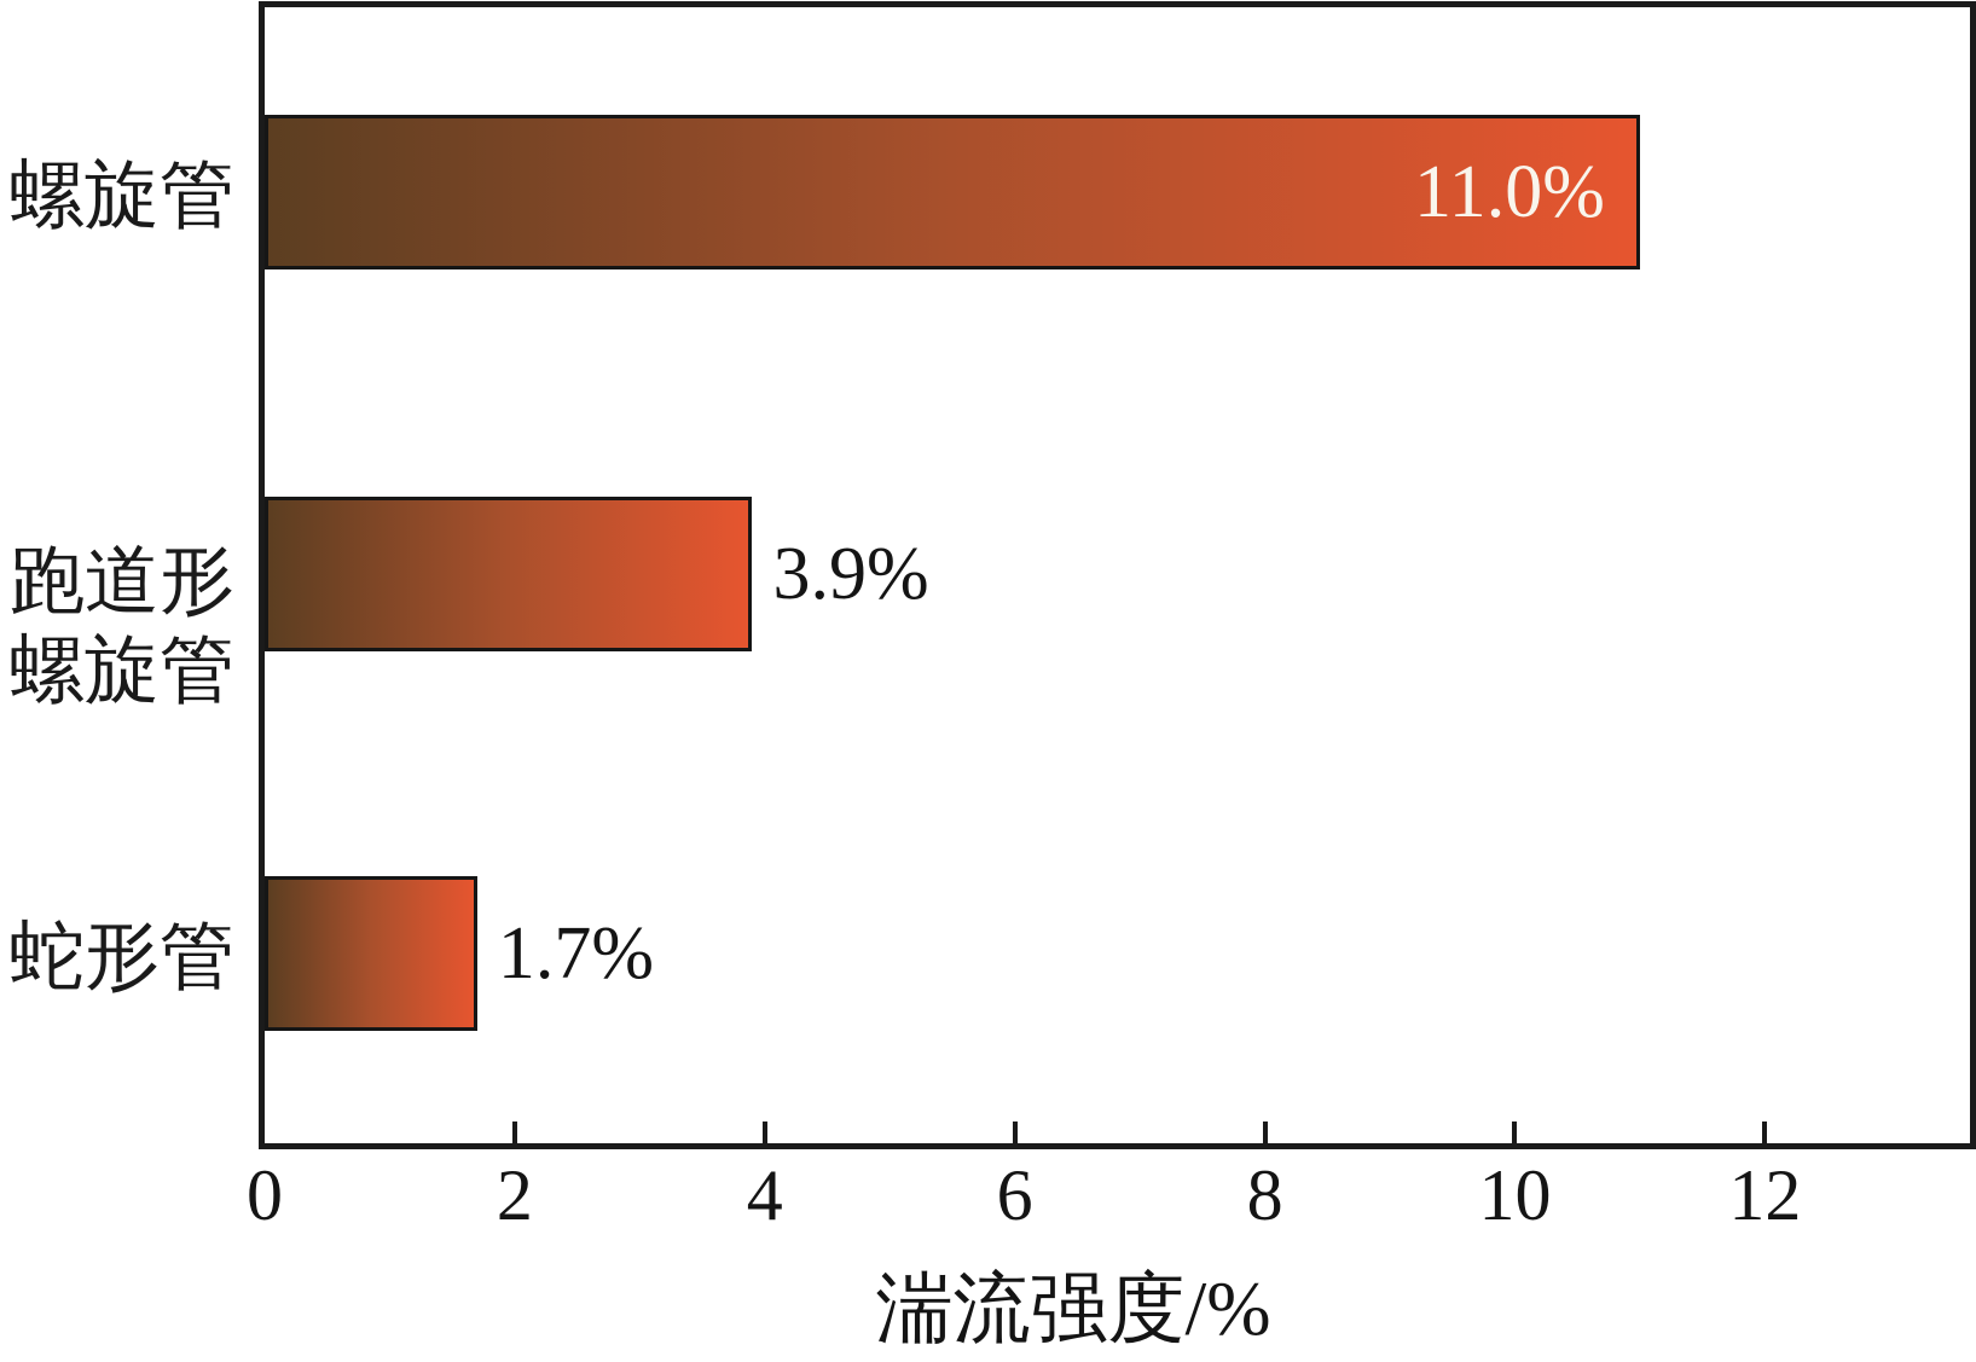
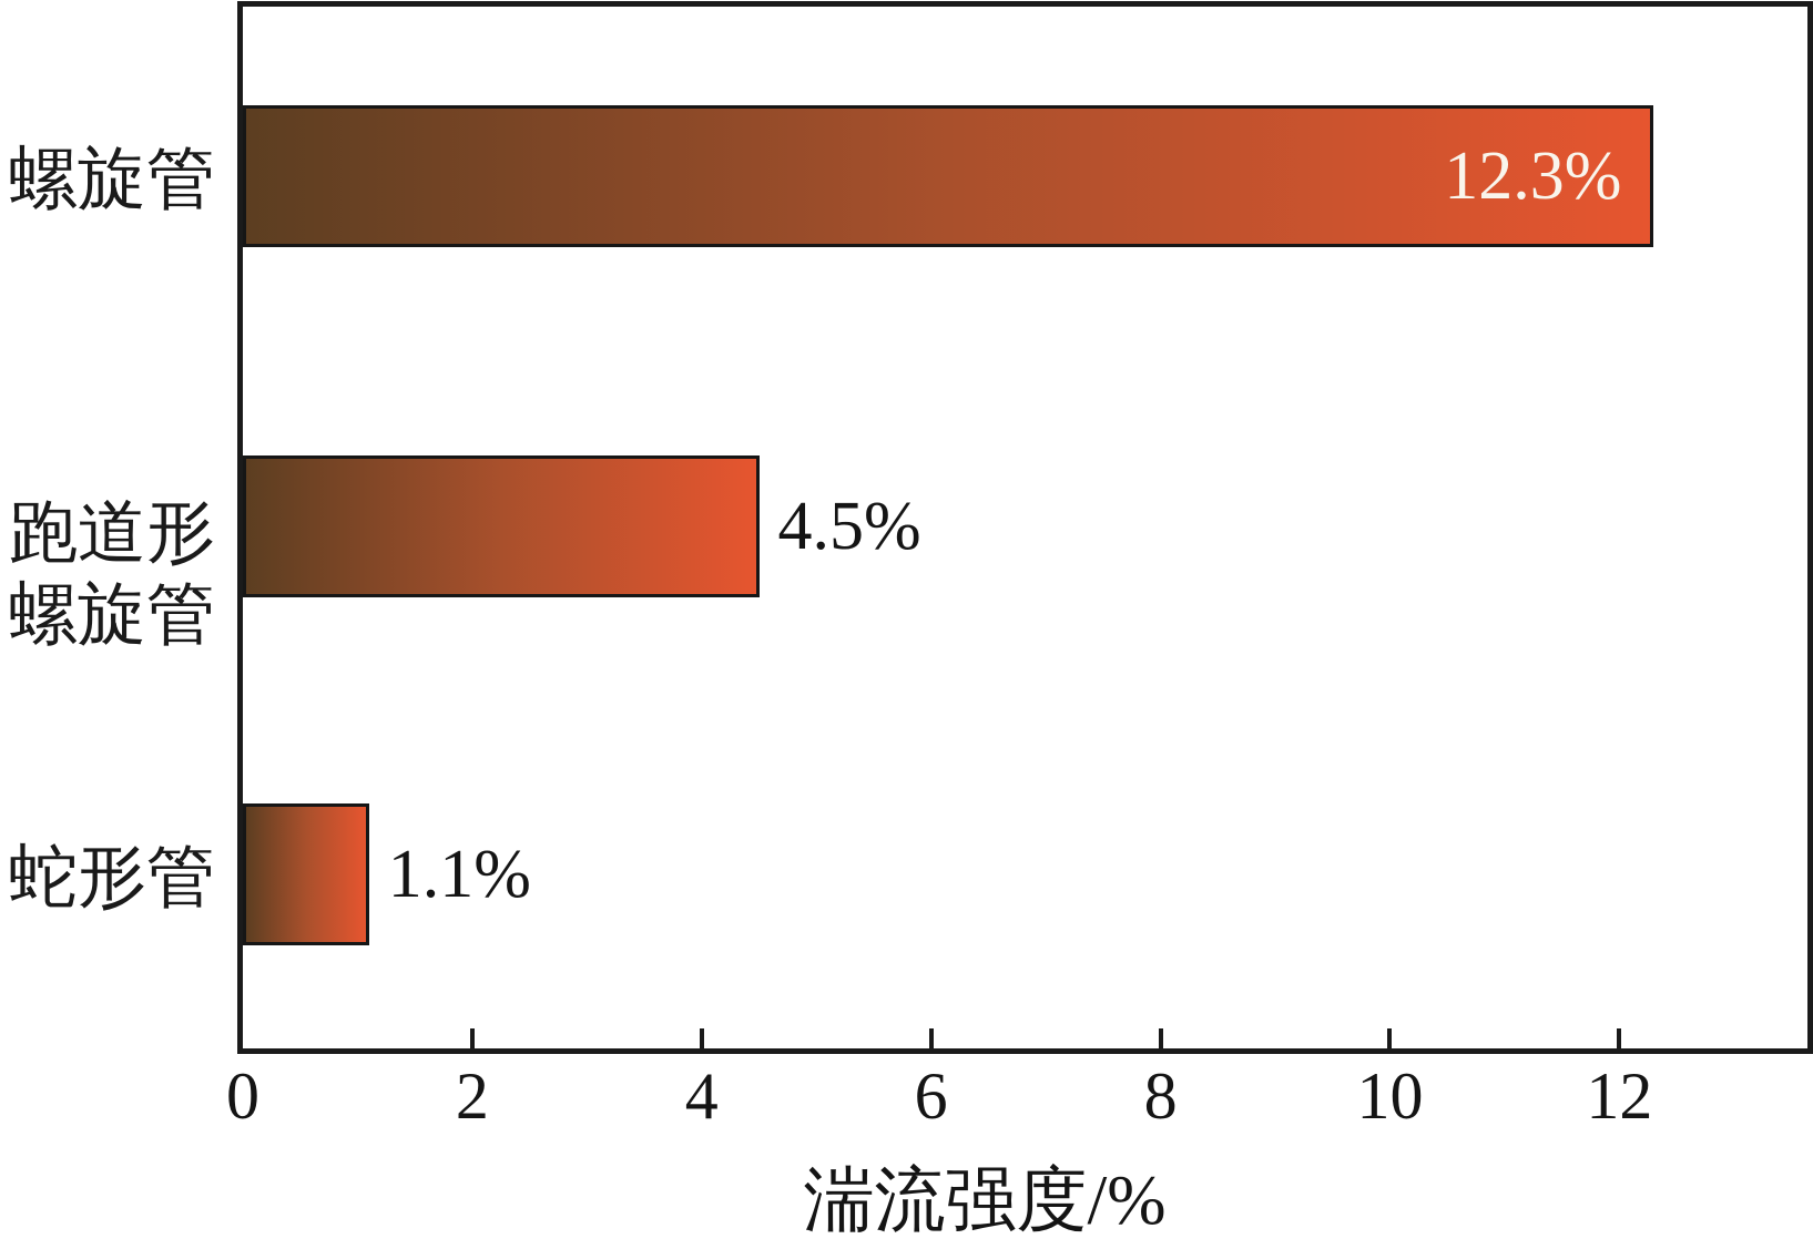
螺旋管: 11.0% -> 12.3%
跑道形螺旋管: 3.9% -> 4.5%
蛇形管: 1.7% -> 1.1%
